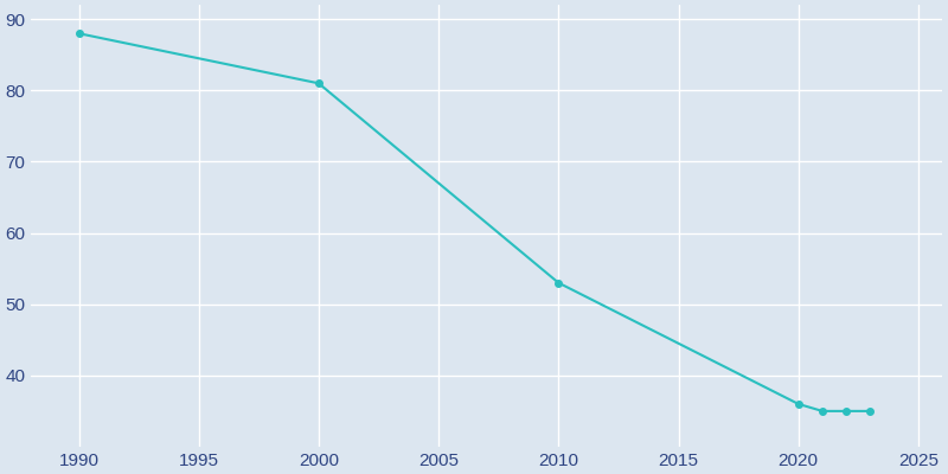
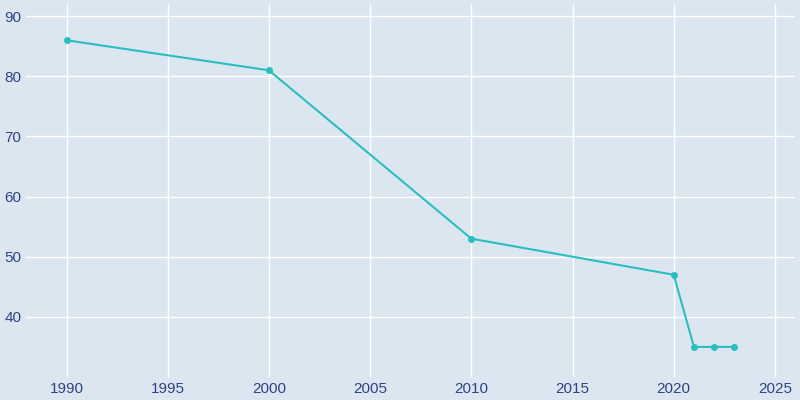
1990: 88 -> 86
2020: 36 -> 47
